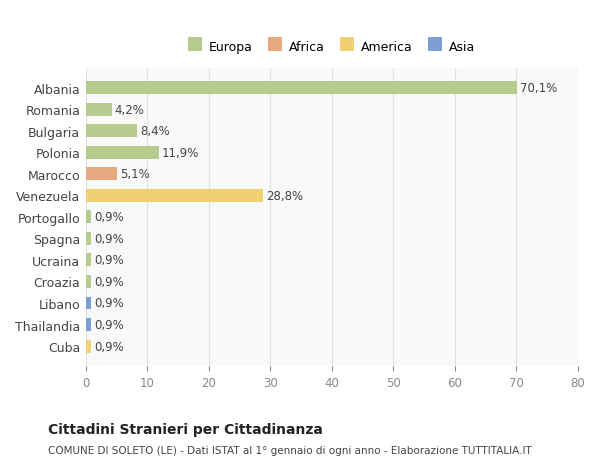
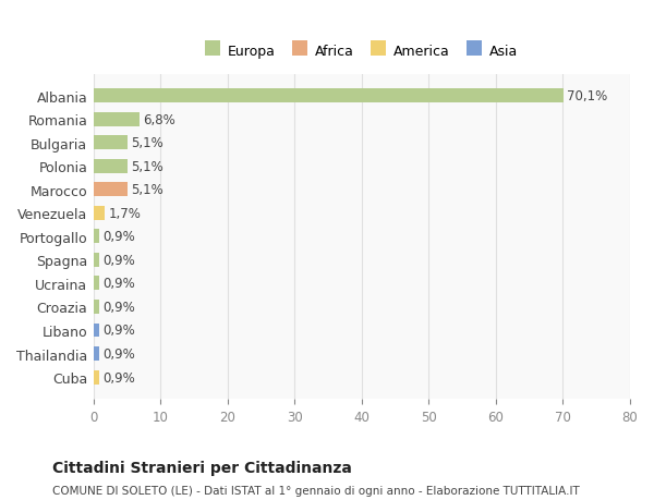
Romania: 4,2% -> 6,8%
Bulgaria: 8,4% -> 5,1%
Polonia: 11,9% -> 5,1%
Venezuela: 28,8% -> 1,7%
